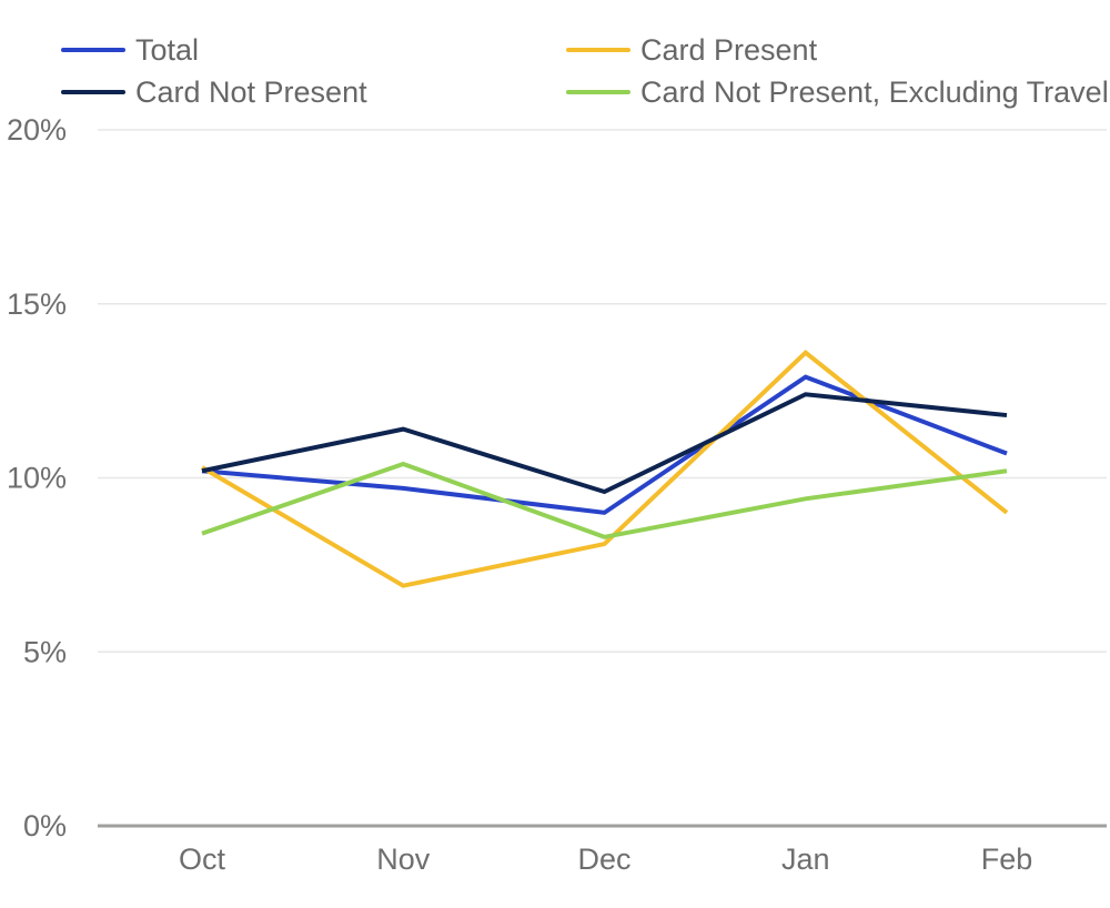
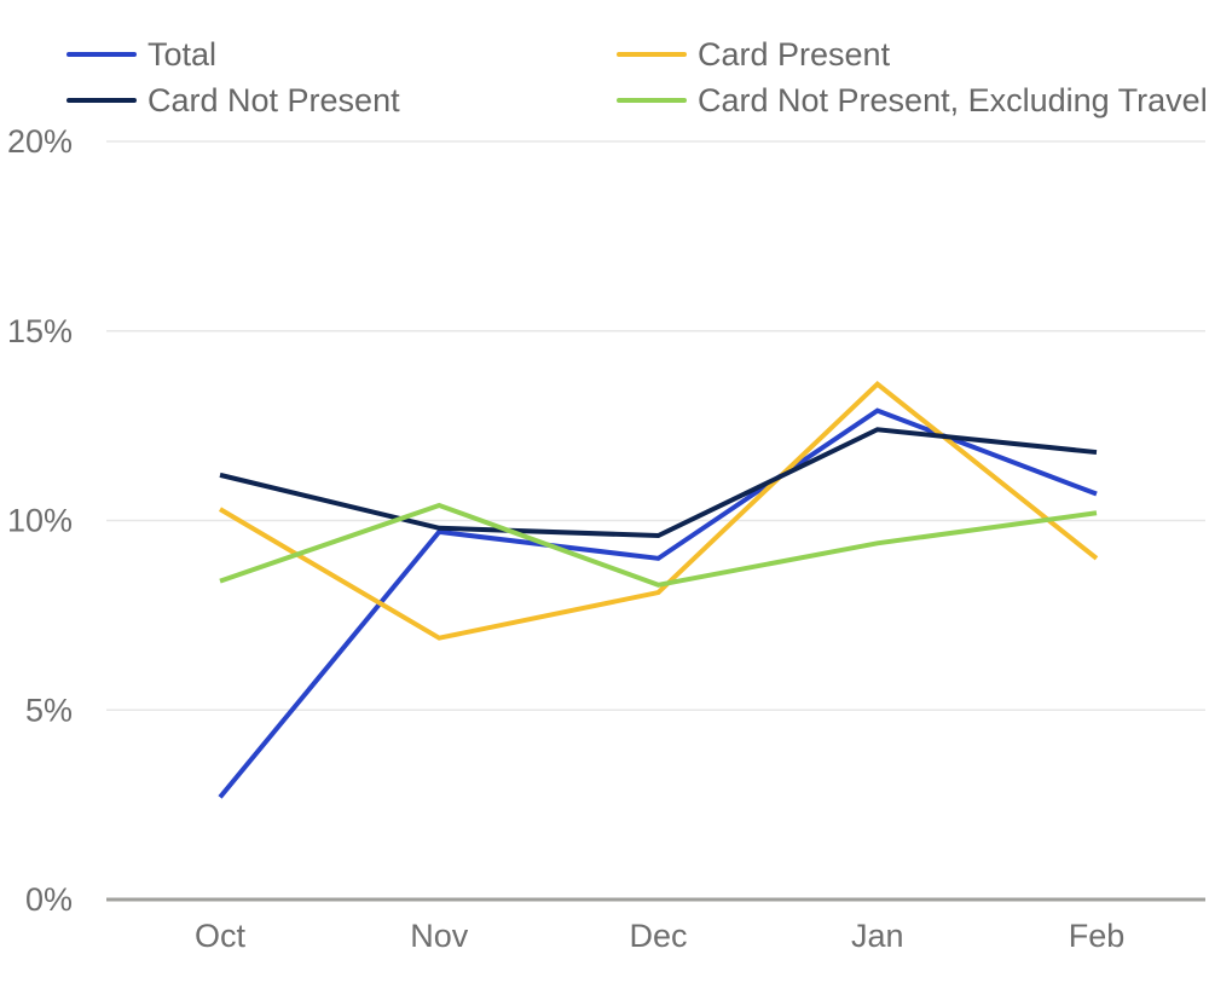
Total/Oct: 10.2% -> 2.7%
Card Not Present/Oct: 10.2% -> 11.2%
Card Not Present/Nov: 11.4% -> 9.8%
